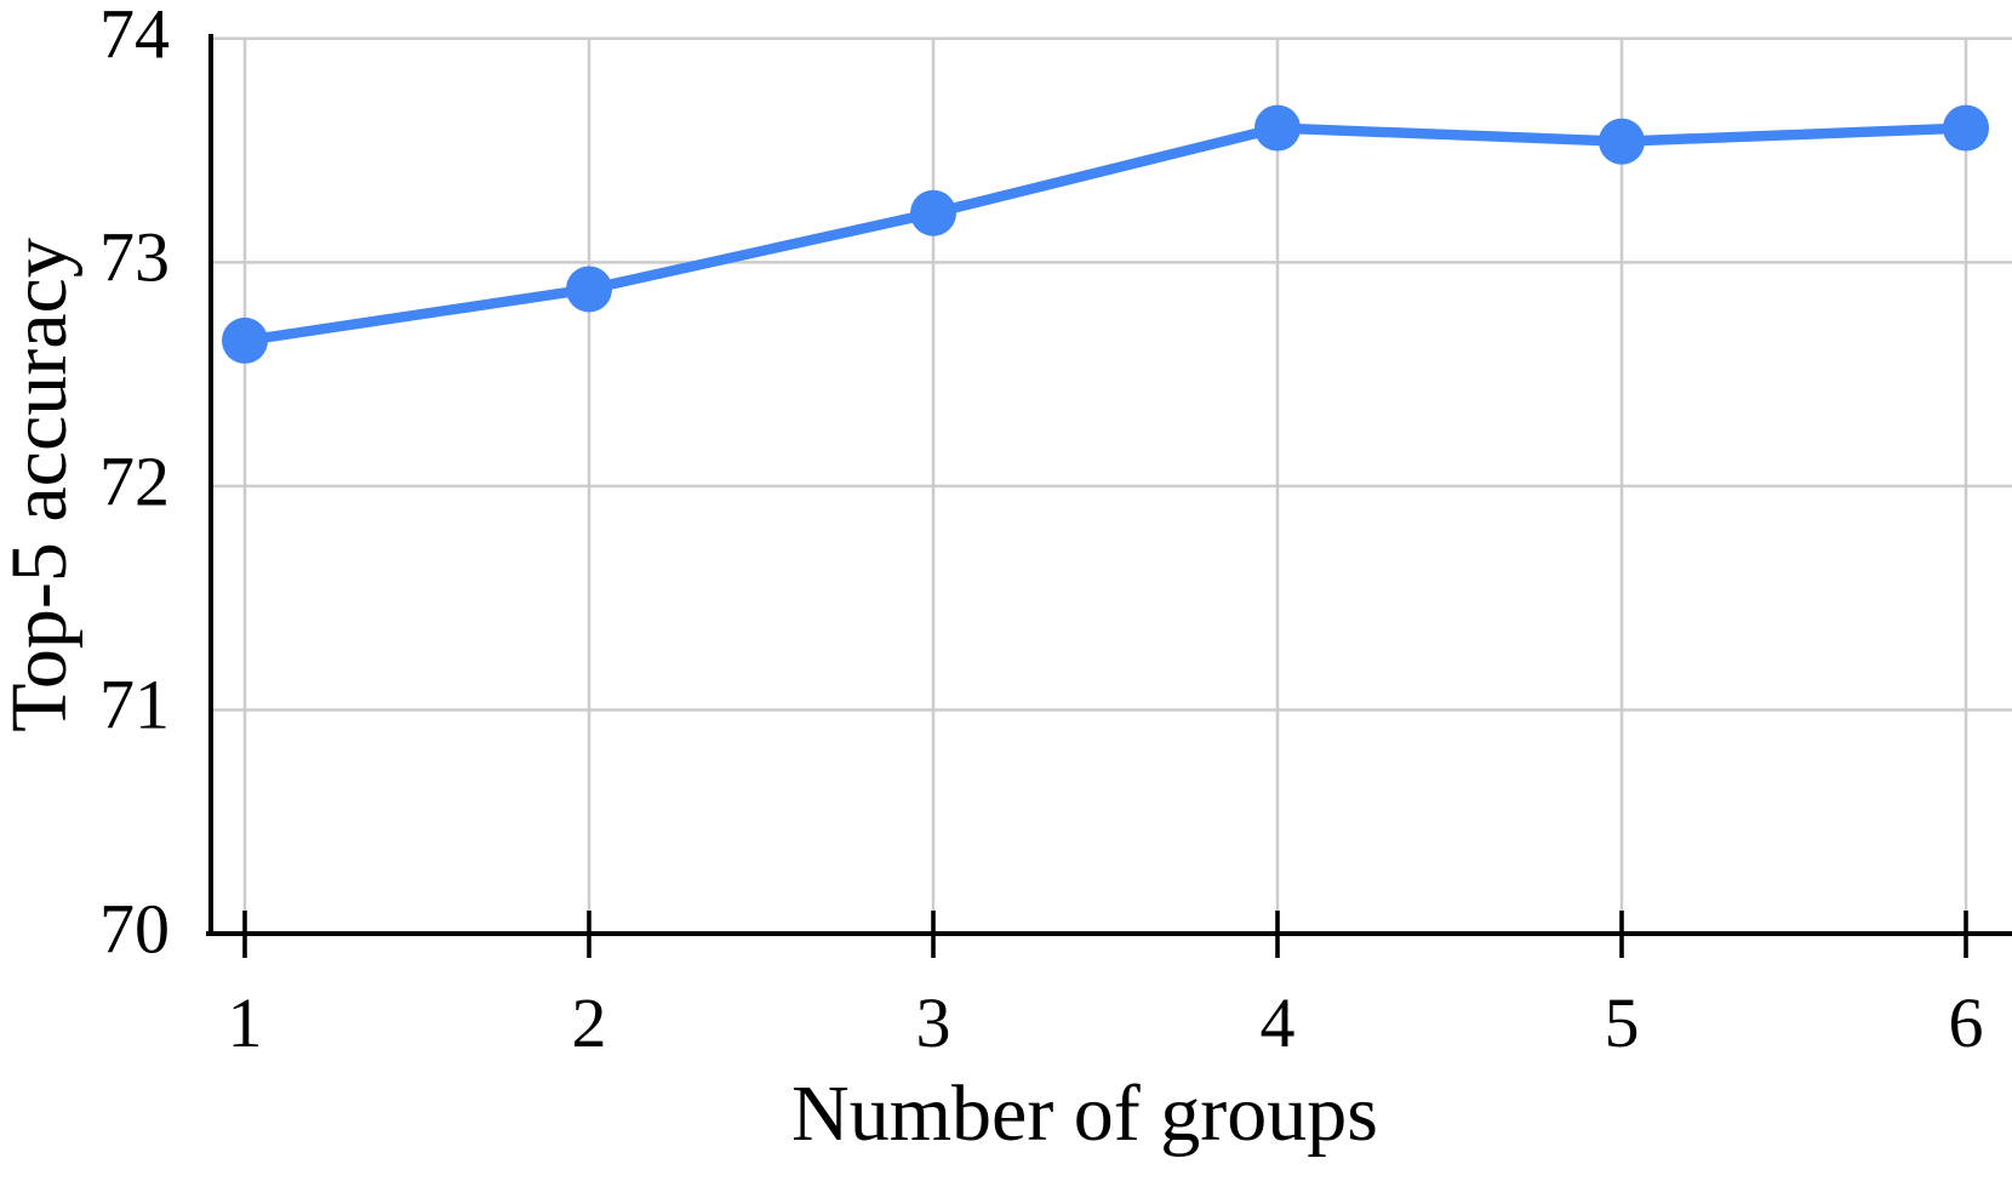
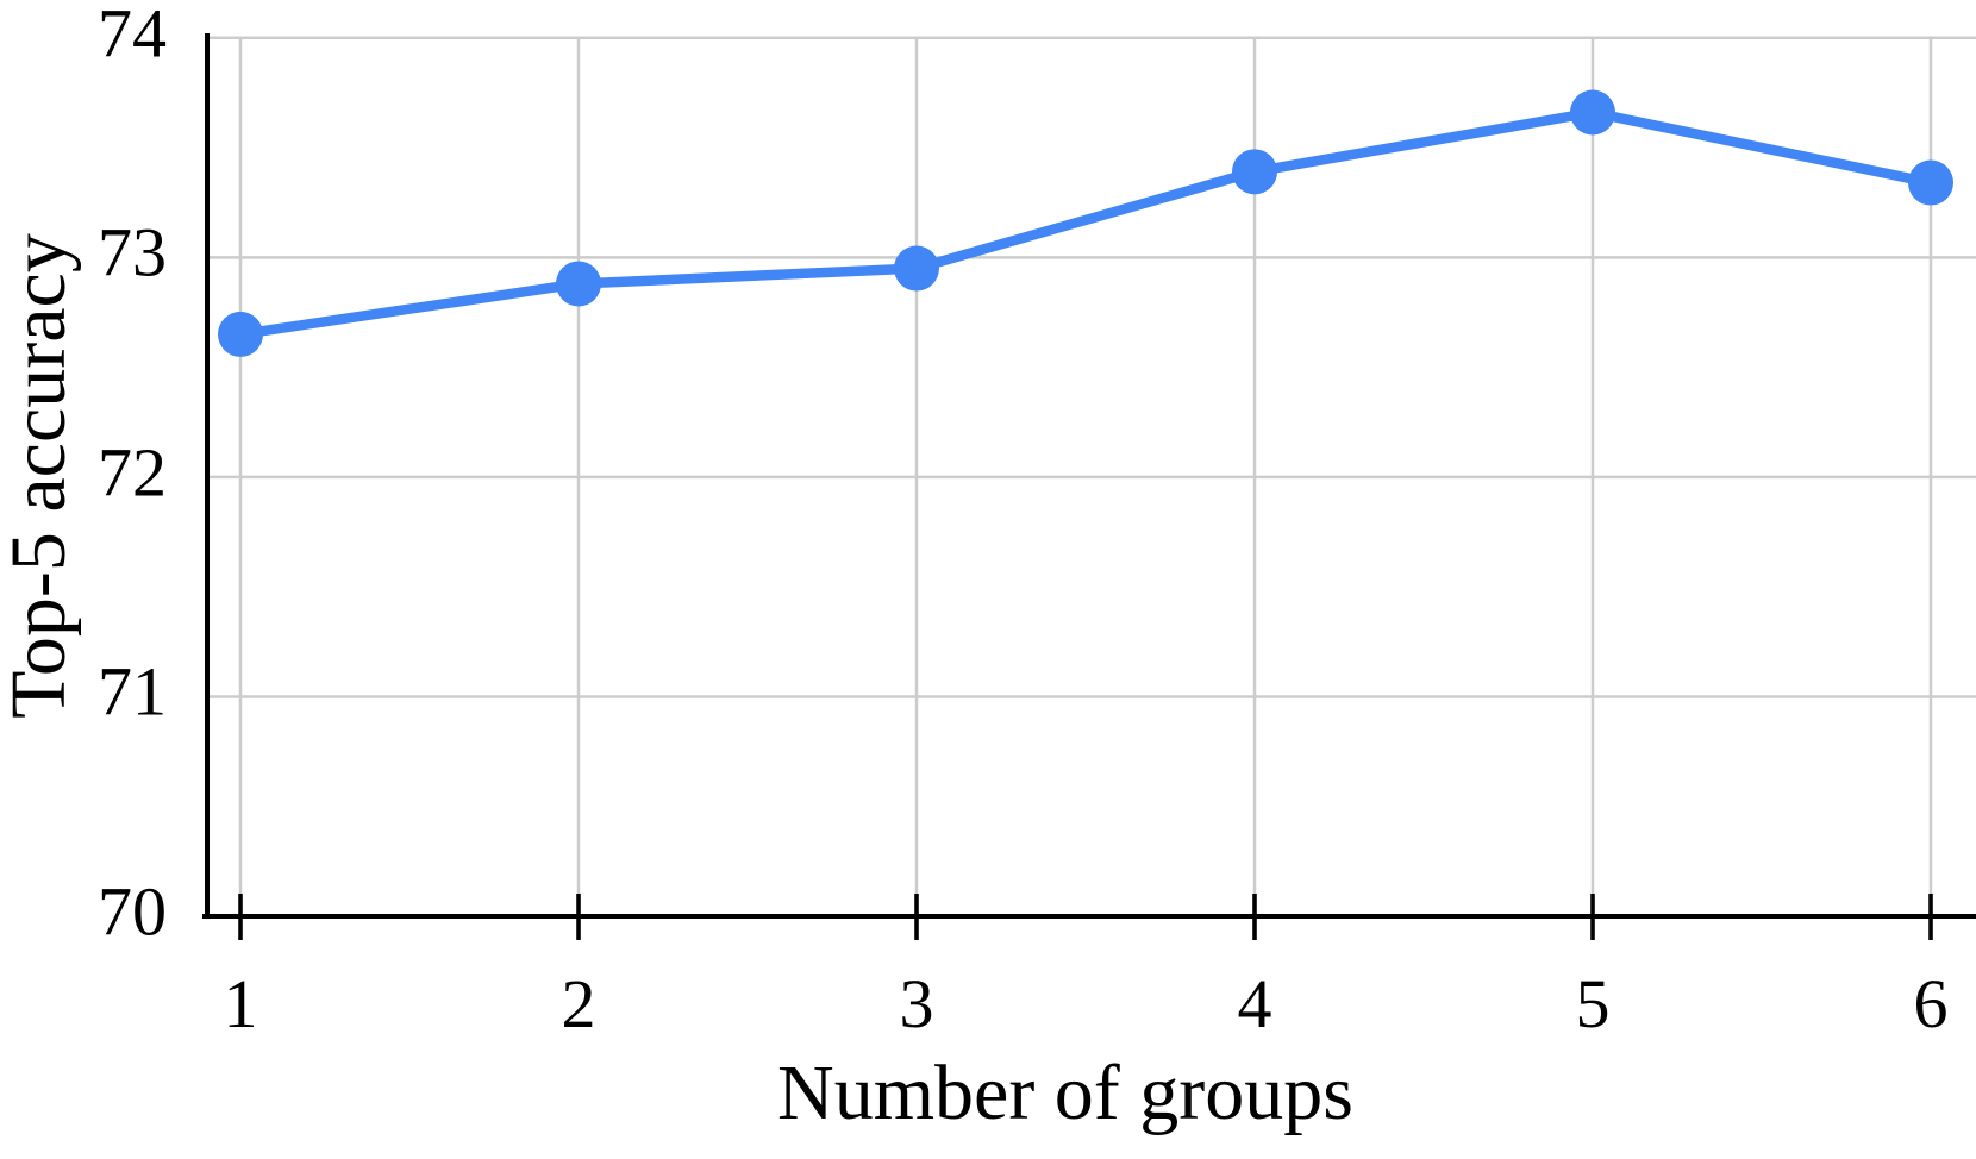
3: 73.22 -> 72.95
4: 73.60 -> 73.39
5: 73.54 -> 73.66
6: 73.60 -> 73.34
